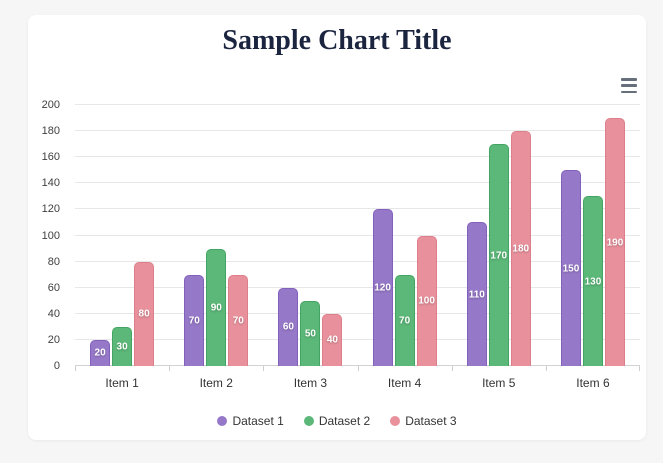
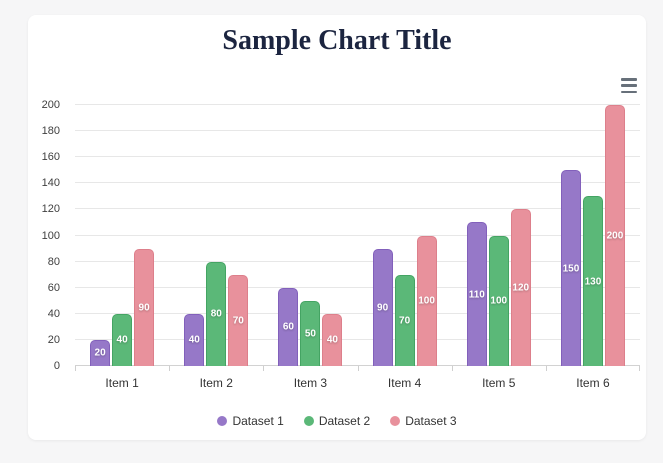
Dataset 2/Item 1: 30 -> 40
Dataset 3/Item 1: 80 -> 90
Dataset 1/Item 2: 70 -> 40
Dataset 2/Item 2: 90 -> 80
Dataset 1/Item 4: 120 -> 90
Dataset 2/Item 5: 170 -> 100
Dataset 3/Item 5: 180 -> 120
Dataset 3/Item 6: 190 -> 200
